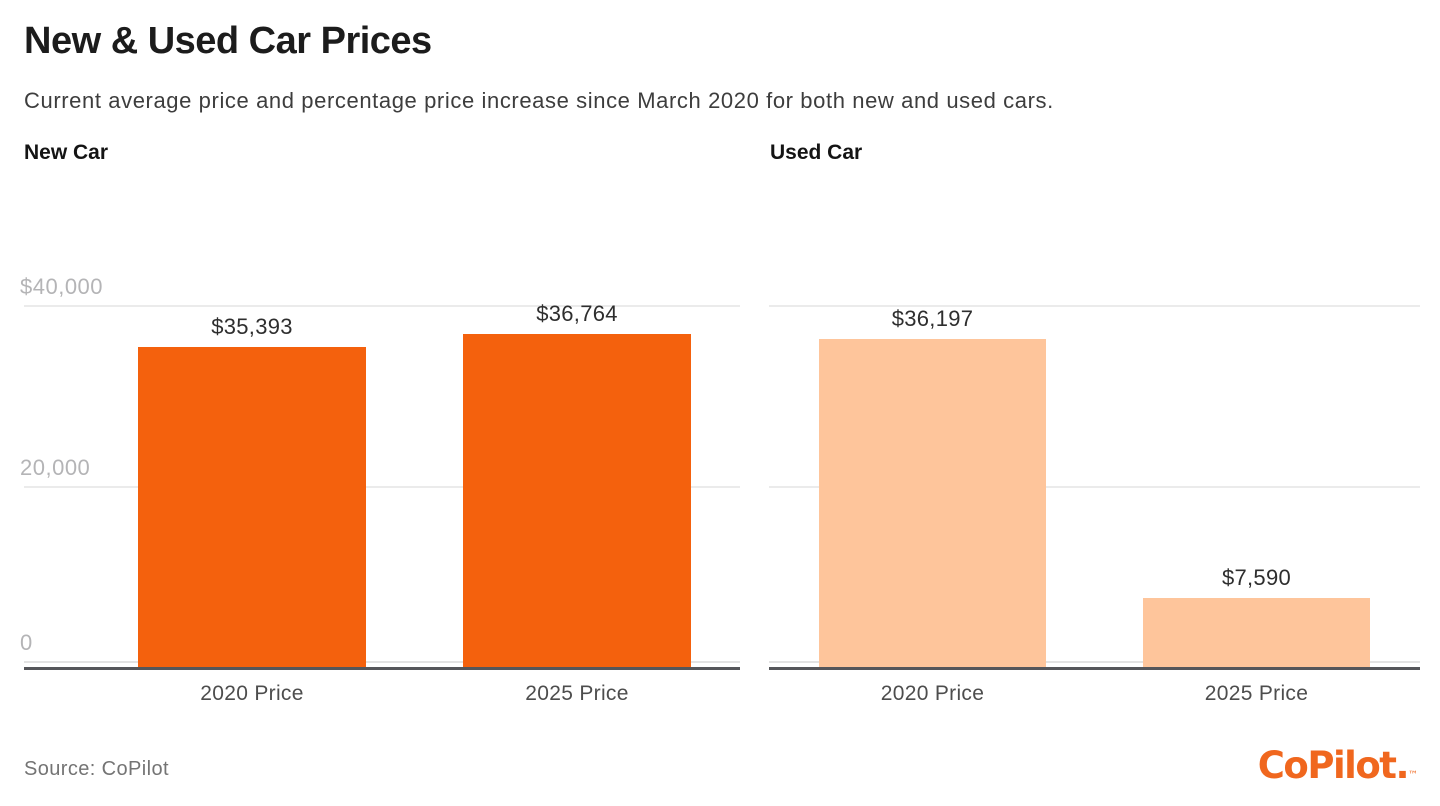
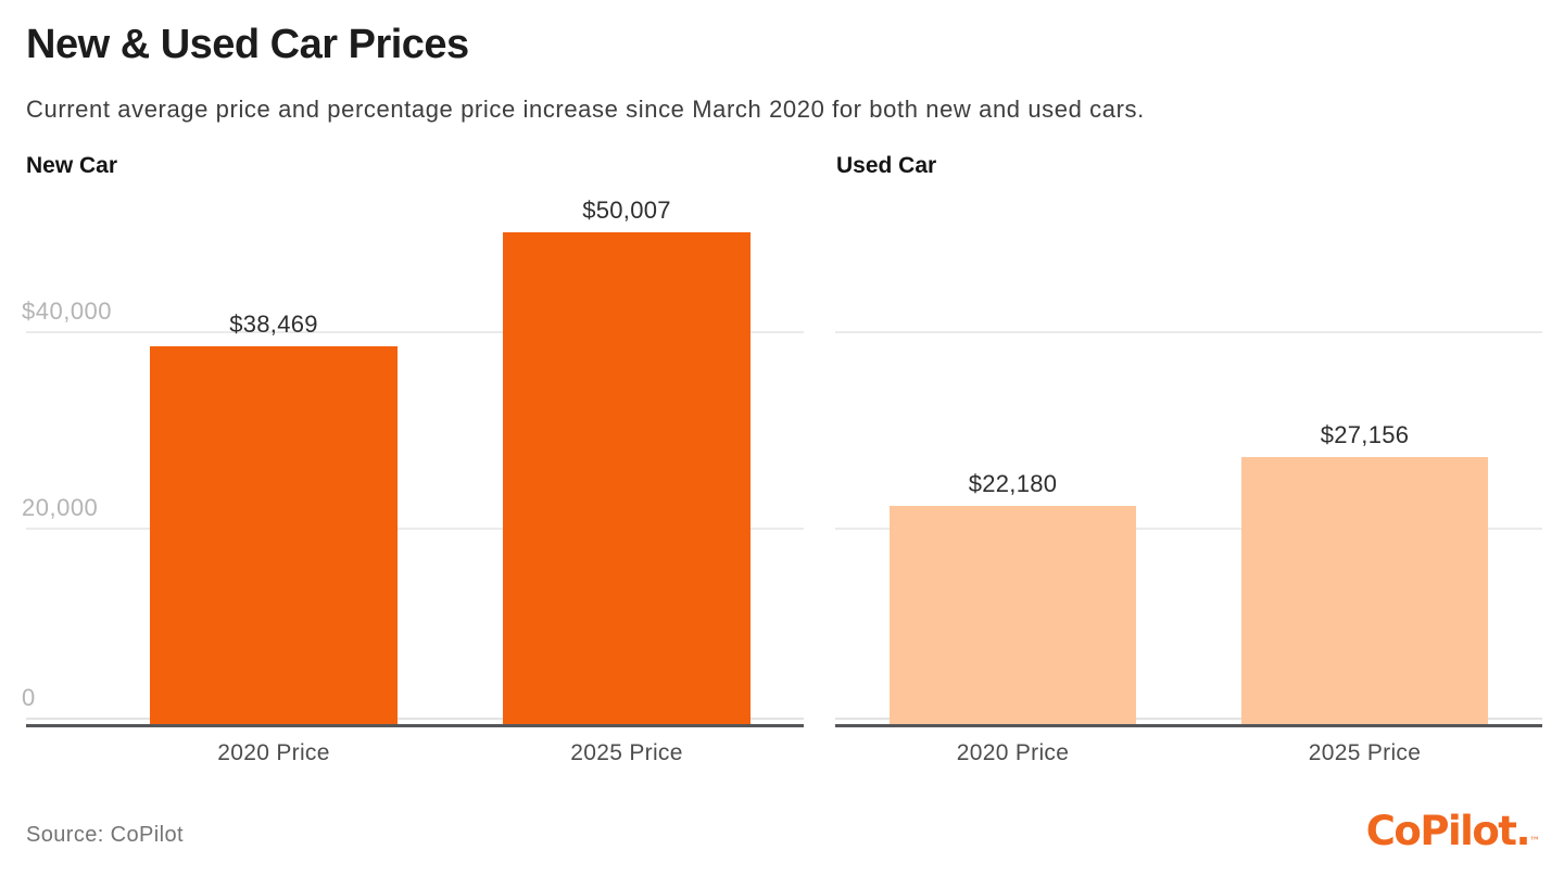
New Car/2020 Price: $35,393 -> $38,469
New Car/2025 Price: $36,764 -> $50,007
Used Car/2020 Price: $36,197 -> $22,180
Used Car/2025 Price: $7,590 -> $27,156
